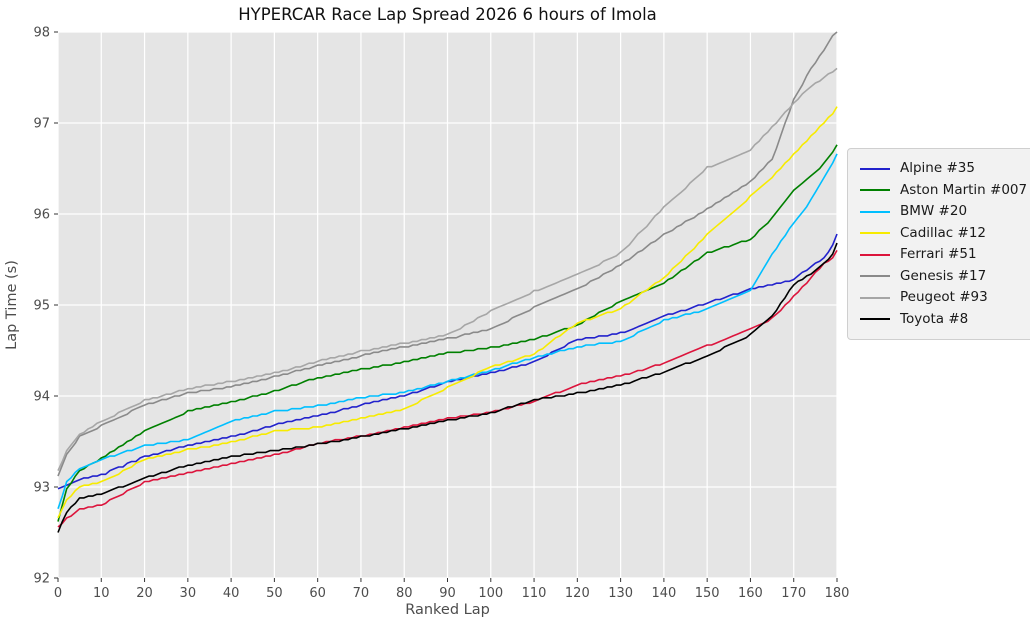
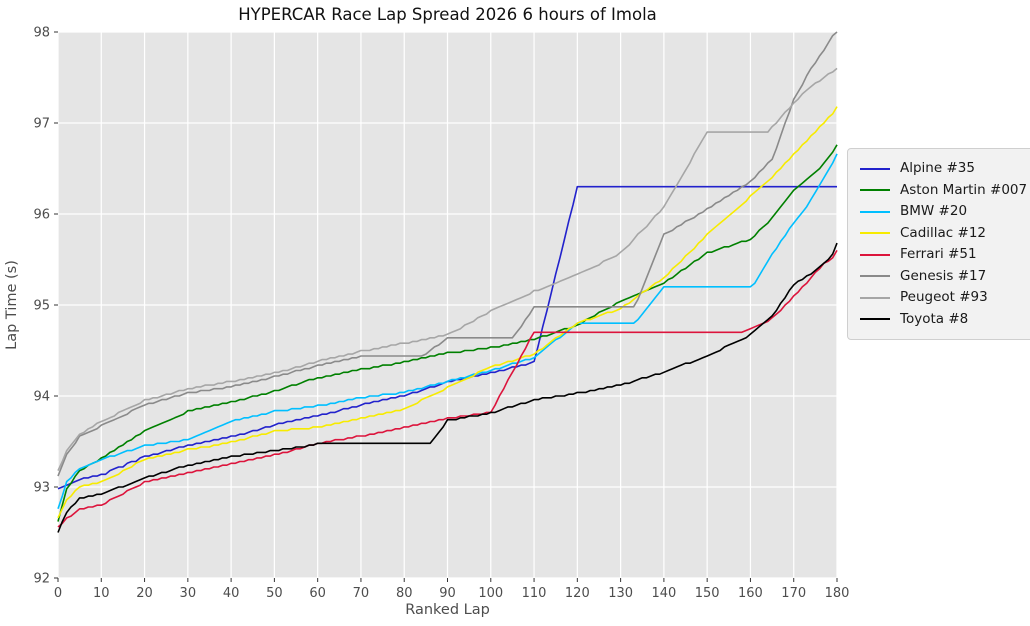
Toyota #8/70: 93.5 -> 93.0
Genesis #17/80: 94.5 -> 94.3
Toyota #8/80: 93.6 -> 93.1
Genesis #17/100: 94.7 -> 94.3
Ferrari #51/110: 93.9 -> 94.7
Alpine #35/120: 94.6 -> 96.3
BMW #20/120: 94.5 -> 94.8
Ferrari #51/120: 94.1 -> 94.5
Genesis #17/120: 95.2 -> 94.0
Genesis #17/130: 95.4 -> 94.6
BMW #20/140: 94.8 -> 95.2
BMW #20/150: 95.0 -> 95.2
Peugeot #93/150: 96.5 -> 96.9
